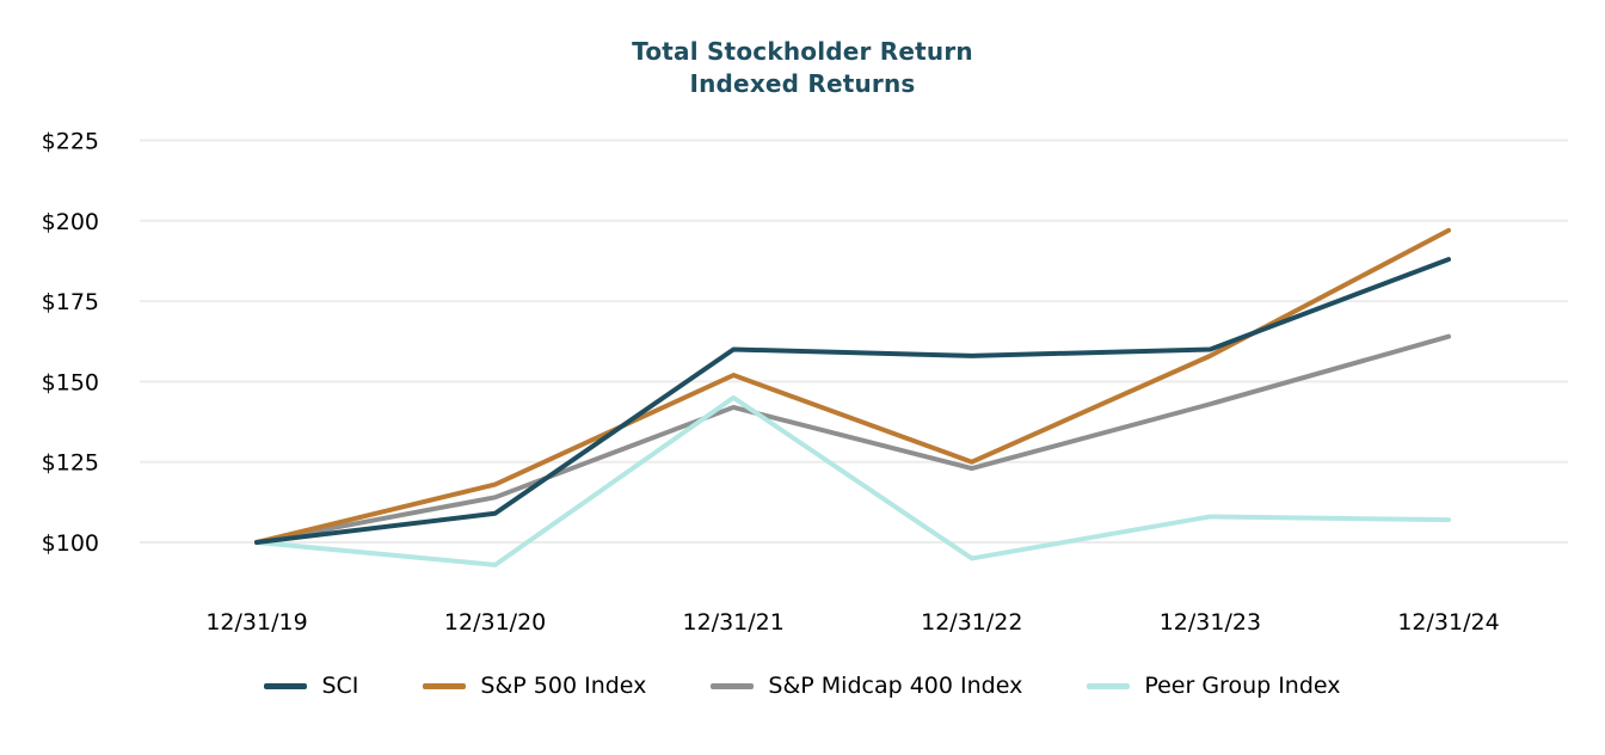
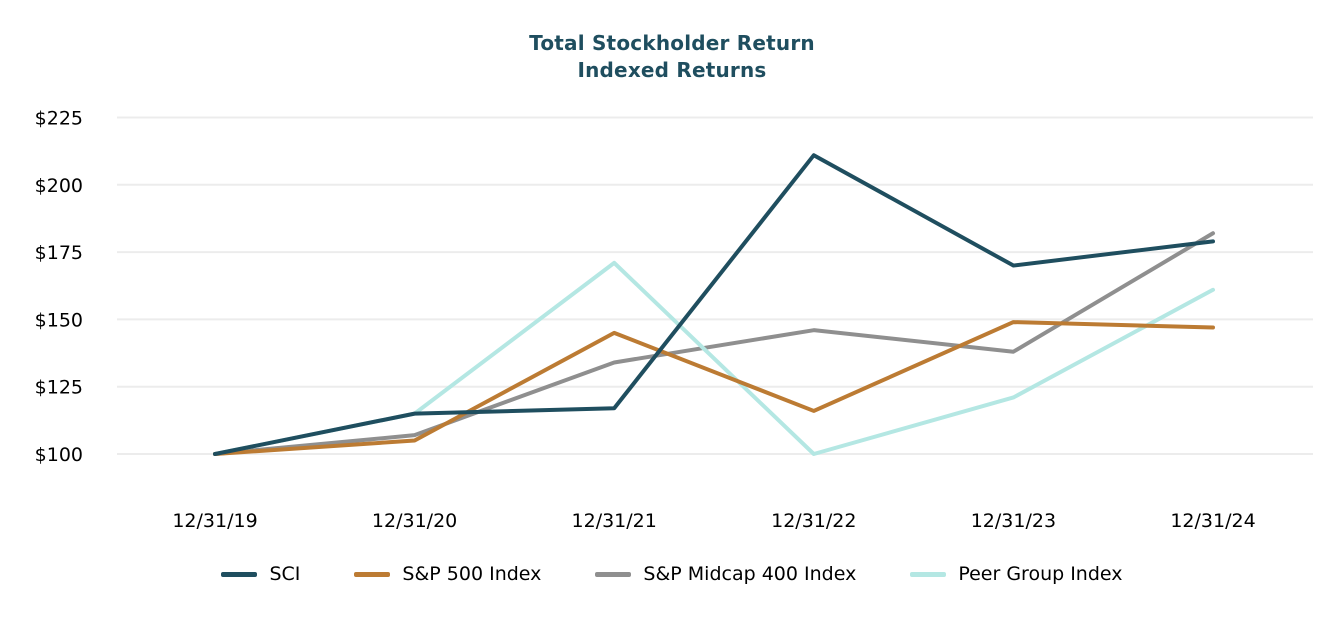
SCI/12/31/20: $109 -> $115
S&P 500 Index/12/31/20: $118 -> $105
S&P Midcap 400 Index/12/31/20: $114 -> $107
Peer Group Index/12/31/20: $93 -> $115
SCI/12/31/21: $160 -> $117
S&P 500 Index/12/31/21: $152 -> $145
S&P Midcap 400 Index/12/31/21: $142 -> $134
Peer Group Index/12/31/21: $145 -> $171
SCI/12/31/22: $158 -> $211
S&P 500 Index/12/31/22: $125 -> $116
S&P Midcap 400 Index/12/31/22: $123 -> $146
Peer Group Index/12/31/22: $95 -> $100
SCI/12/31/23: $160 -> $170
S&P 500 Index/12/31/23: $158 -> $149
S&P Midcap 400 Index/12/31/23: $143 -> $138
Peer Group Index/12/31/23: $108 -> $121
SCI/12/31/24: $188 -> $179
S&P 500 Index/12/31/24: $197 -> $147
S&P Midcap 400 Index/12/31/24: $164 -> $182
Peer Group Index/12/31/24: $107 -> $161
